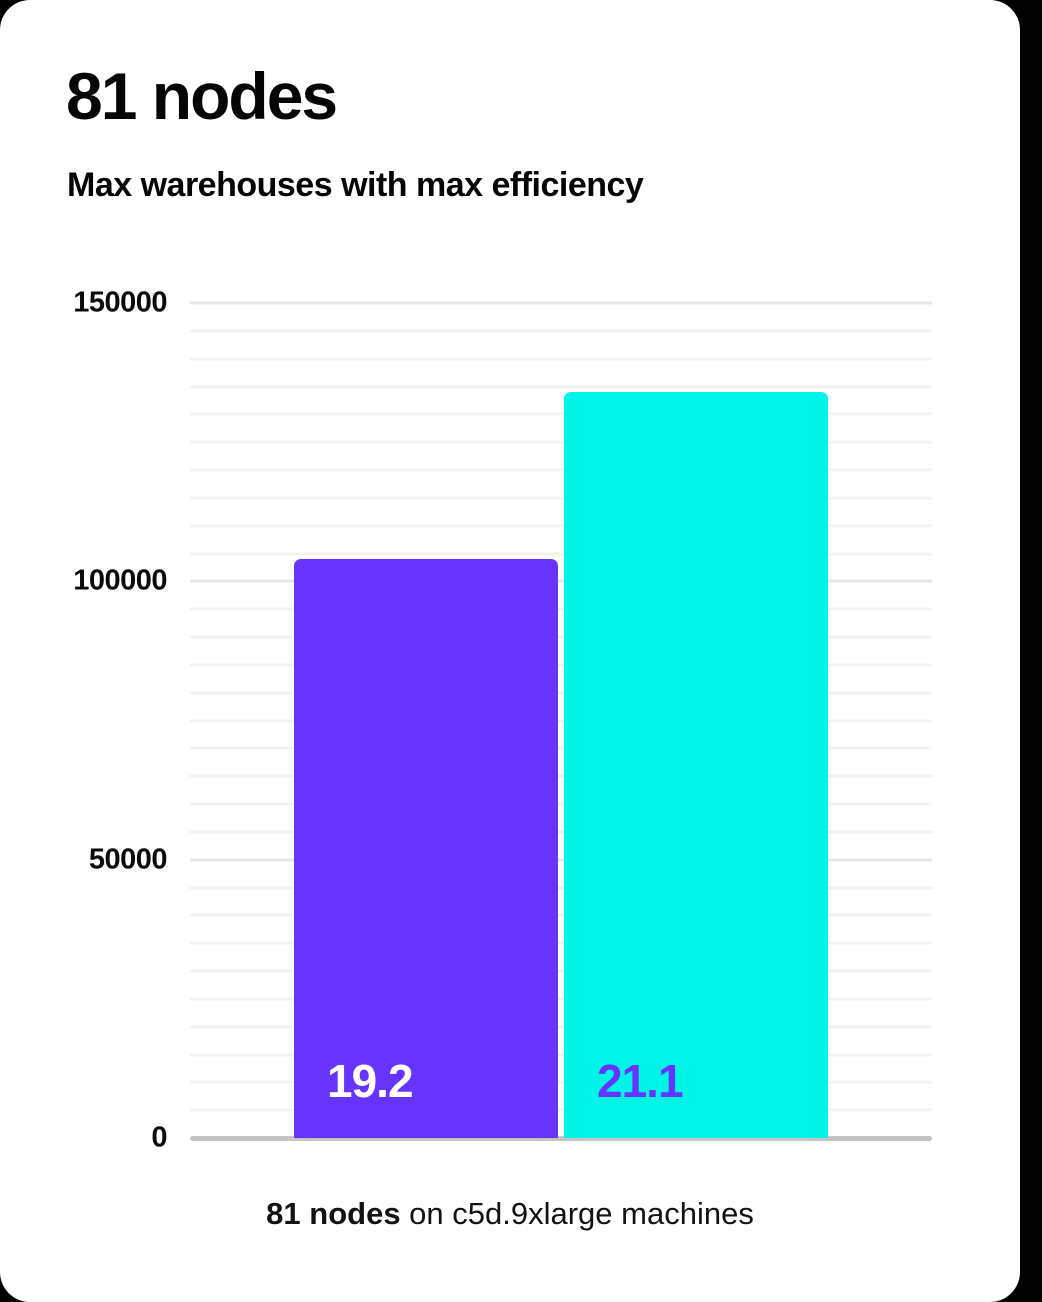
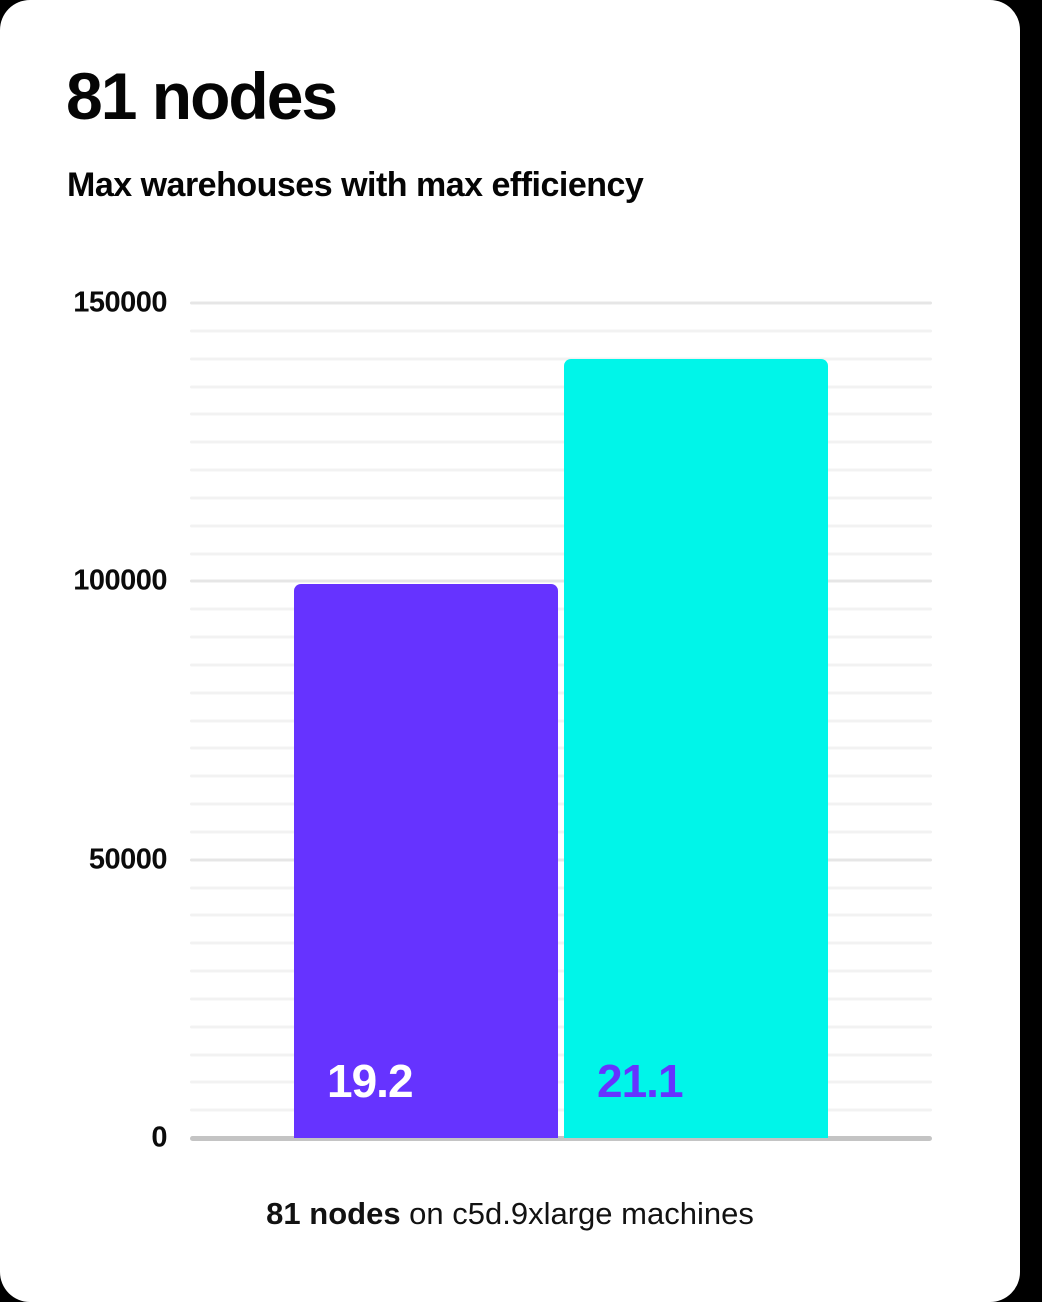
19.2: 104000 -> 100000
21.1: 134000 -> 140000
